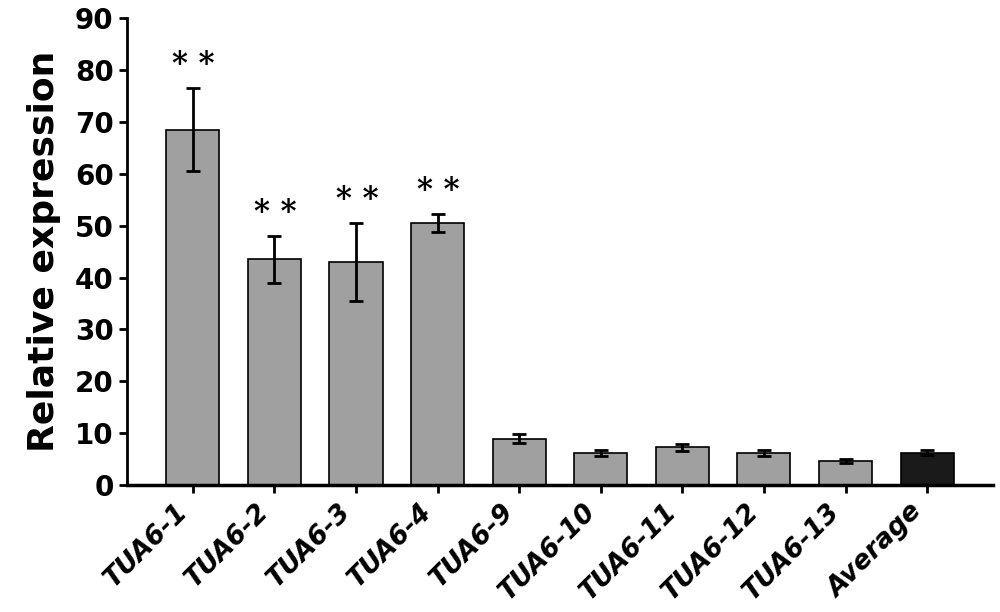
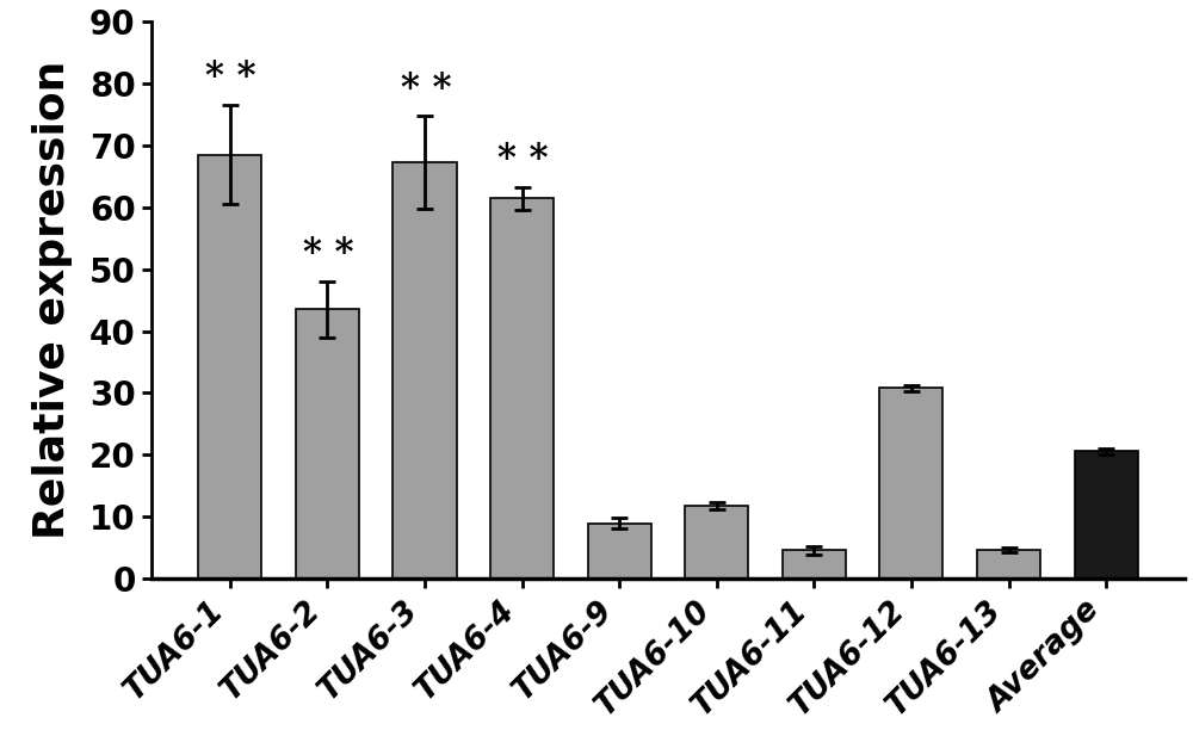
TUA6-3: 43.0 -> 67.2
TUA6-4: 50.5 -> 61.4
TUA6-10: 6.2 -> 11.8
TUA6-11: 7.3 -> 4.6
TUA6-12: 6.2 -> 30.8
Average: 6.3 -> 20.6
